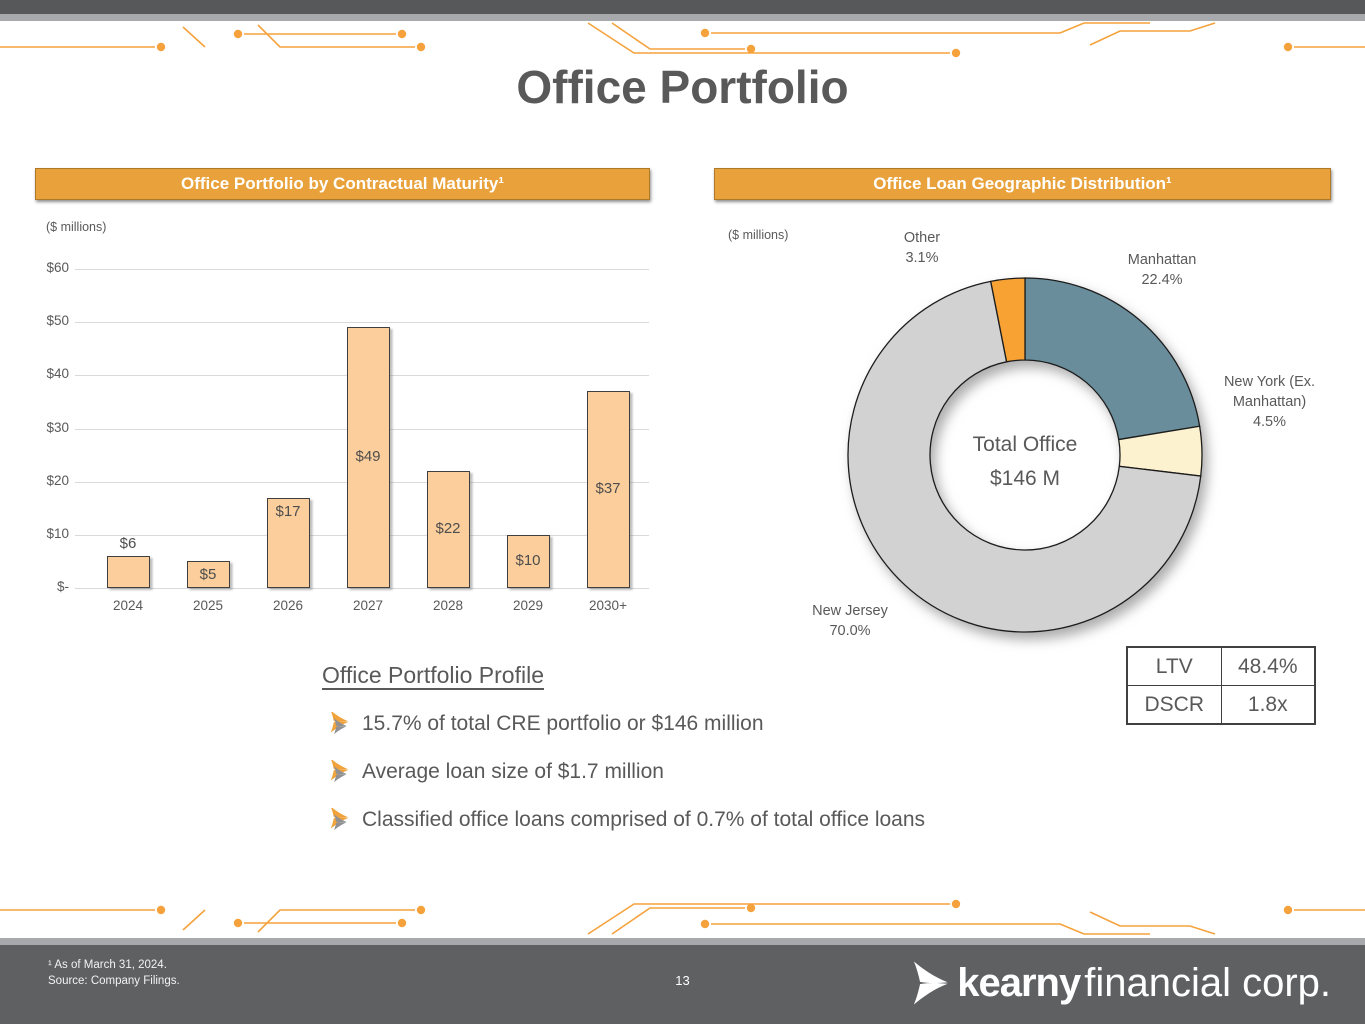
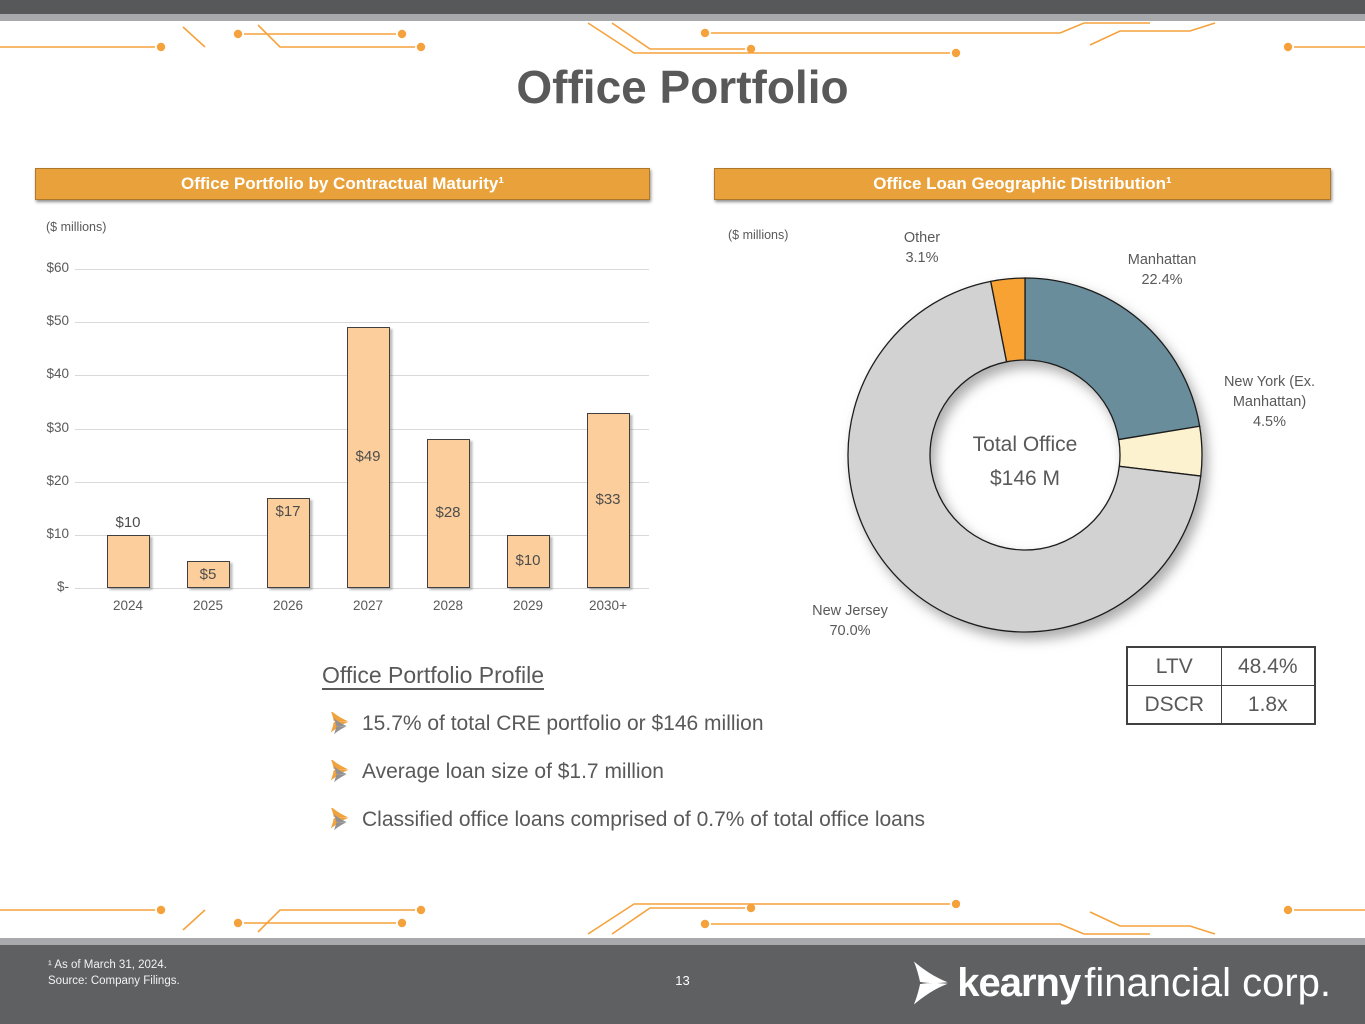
Office Portfolio by Contractual Maturity¹/2024: $6 -> $10
Office Portfolio by Contractual Maturity¹/2028: $22 -> $28
Office Portfolio by Contractual Maturity¹/2030+: $37 -> $33
